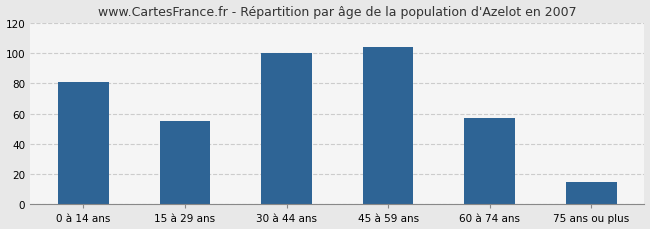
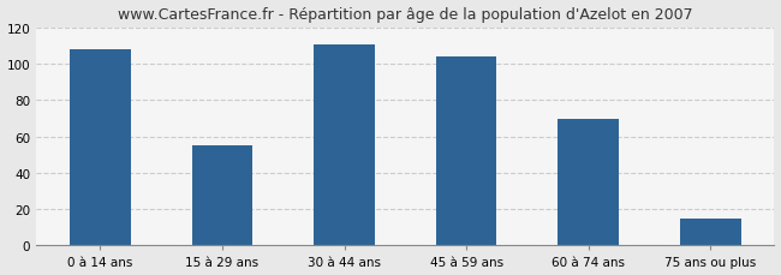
0 à 14 ans: 81 -> 108
30 à 44 ans: 100 -> 111
60 à 74 ans: 57 -> 70
